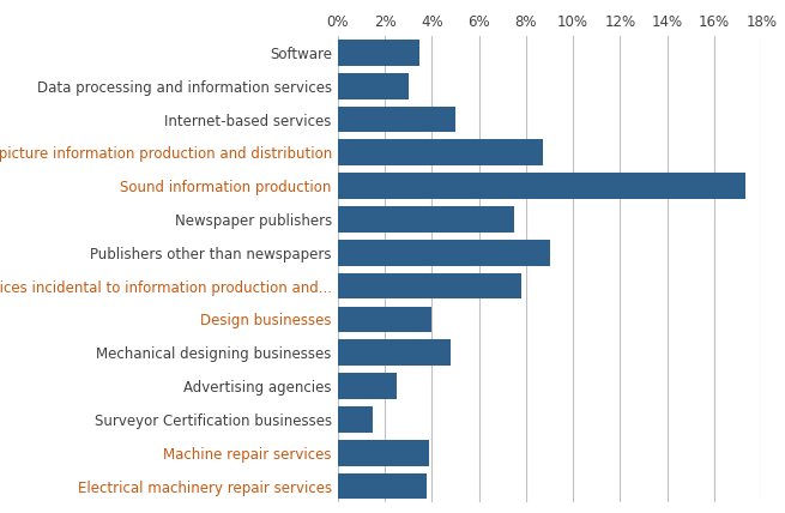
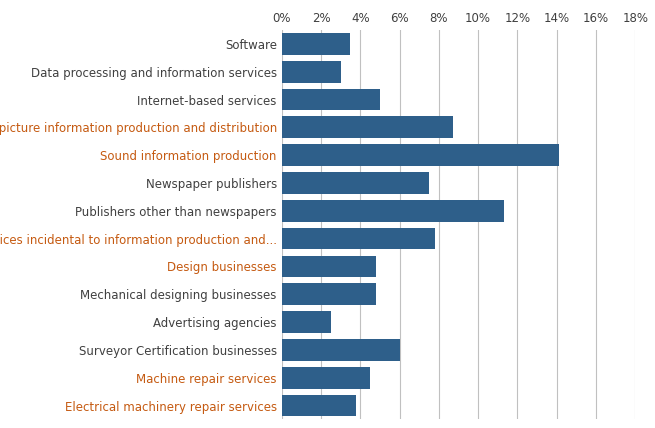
Sound information production: 17.3% -> 14.1%
Publishers other than newspapers: 9.0% -> 11.3%
Design businesses: 4.0% -> 4.8%
Surveyor Certification businesses: 1.5% -> 6.0%
Machine repair services: 3.9% -> 4.5%
